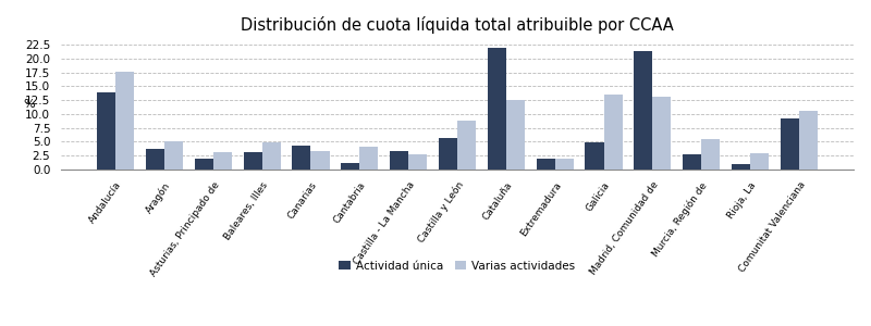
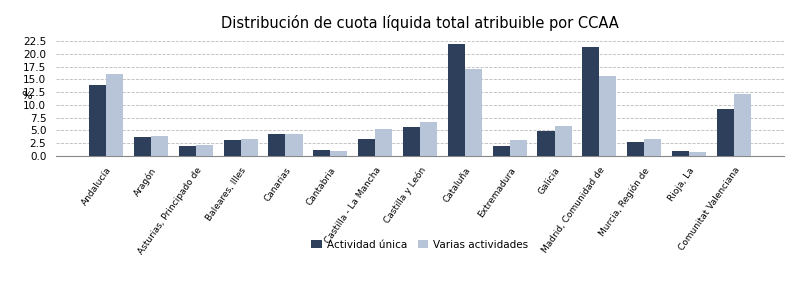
Varias actividades/Andalucía: 17.6 -> 16.0
Varias actividades/Aragón: 5.0 -> 3.9
Varias actividades/Asturias, Principado de: 3.2 -> 2.1
Varias actividades/Baleares, Illes: 4.8 -> 3.4
Varias actividades/Canarias: 3.4 -> 4.4
Varias actividades/Cantabria: 4.2 -> 0.9
Varias actividades/Castilla - La Mancha: 2.8 -> 5.3
Varias actividades/Castilla y León: 8.8 -> 6.6
Varias actividades/Cataluña: 12.6 -> 17.0
Varias actividades/Extremadura: 2.0 -> 3.1
Varias actividades/Galicia: 13.6 -> 5.9
Varias actividades/Madrid, Comunidad de: 13.2 -> 15.6
Varias actividades/Murcia, Región de: 5.4 -> 3.4
Varias actividades/Rioja, La: 3.0 -> 0.8
Varias actividades/Comunitat Valenciana: 10.6 -> 12.1
